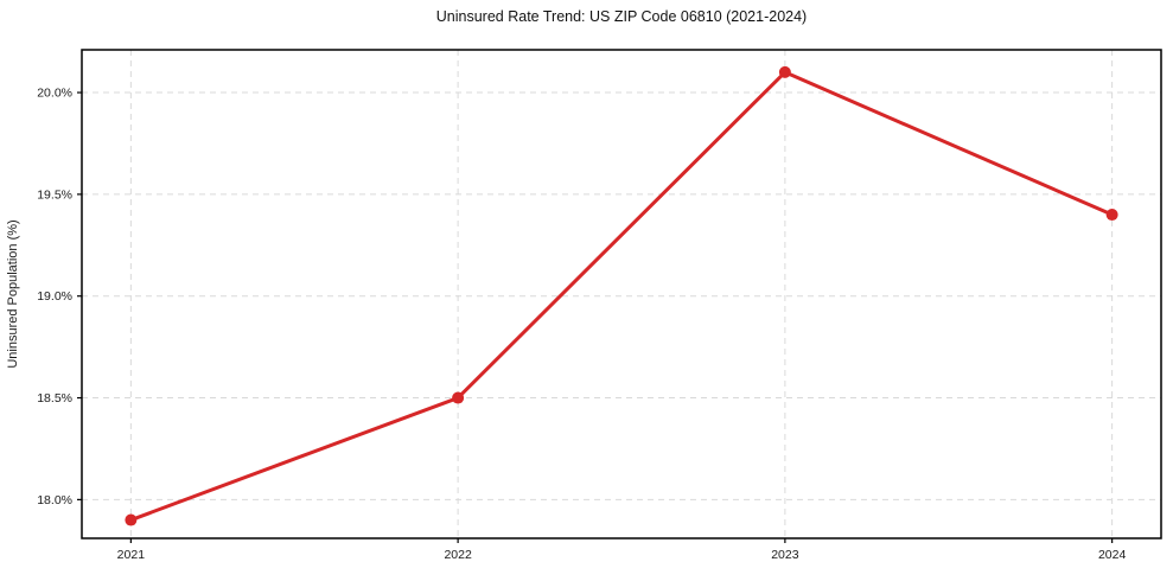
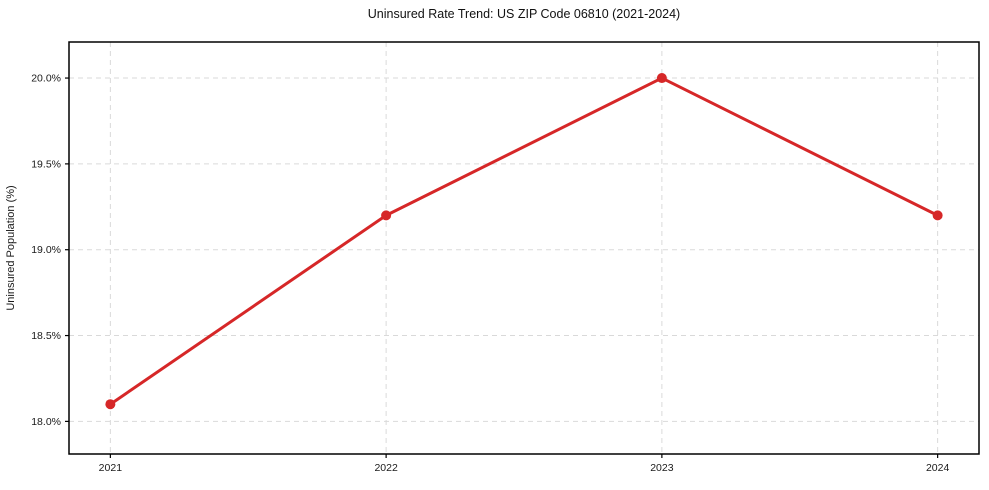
2021: 17.9% -> 18.1%
2022: 18.5% -> 19.2%
2023: 20.1% -> 20.0%
2024: 19.4% -> 19.2%
